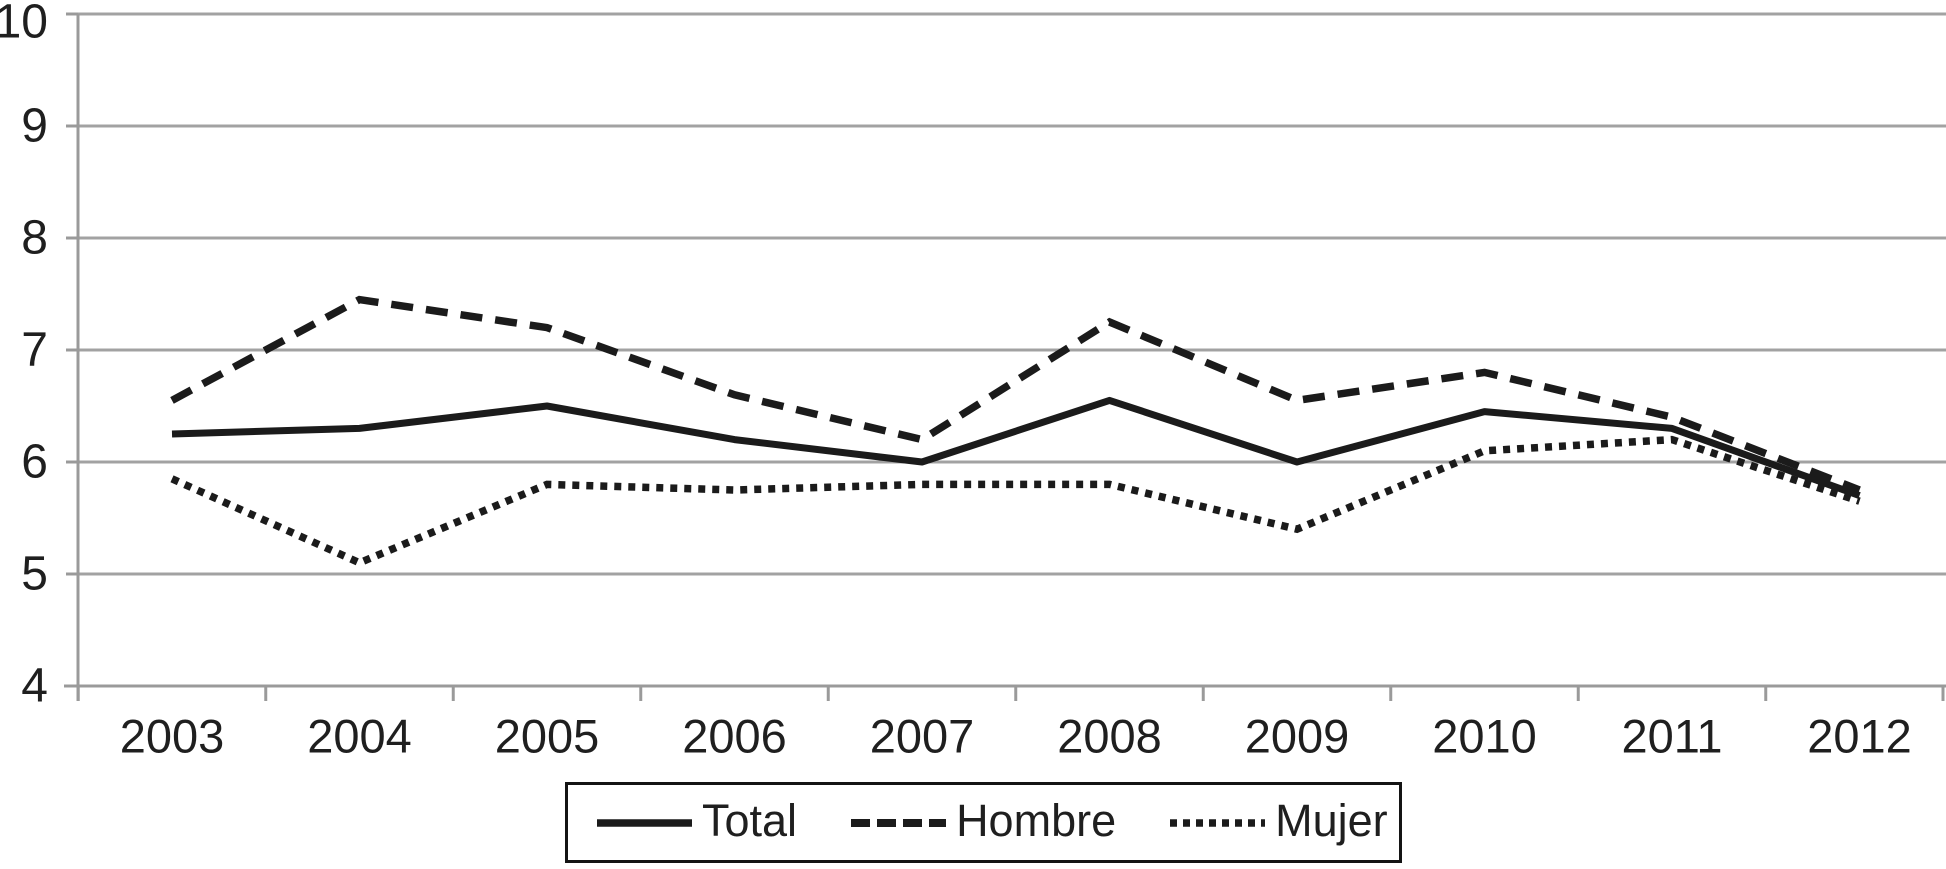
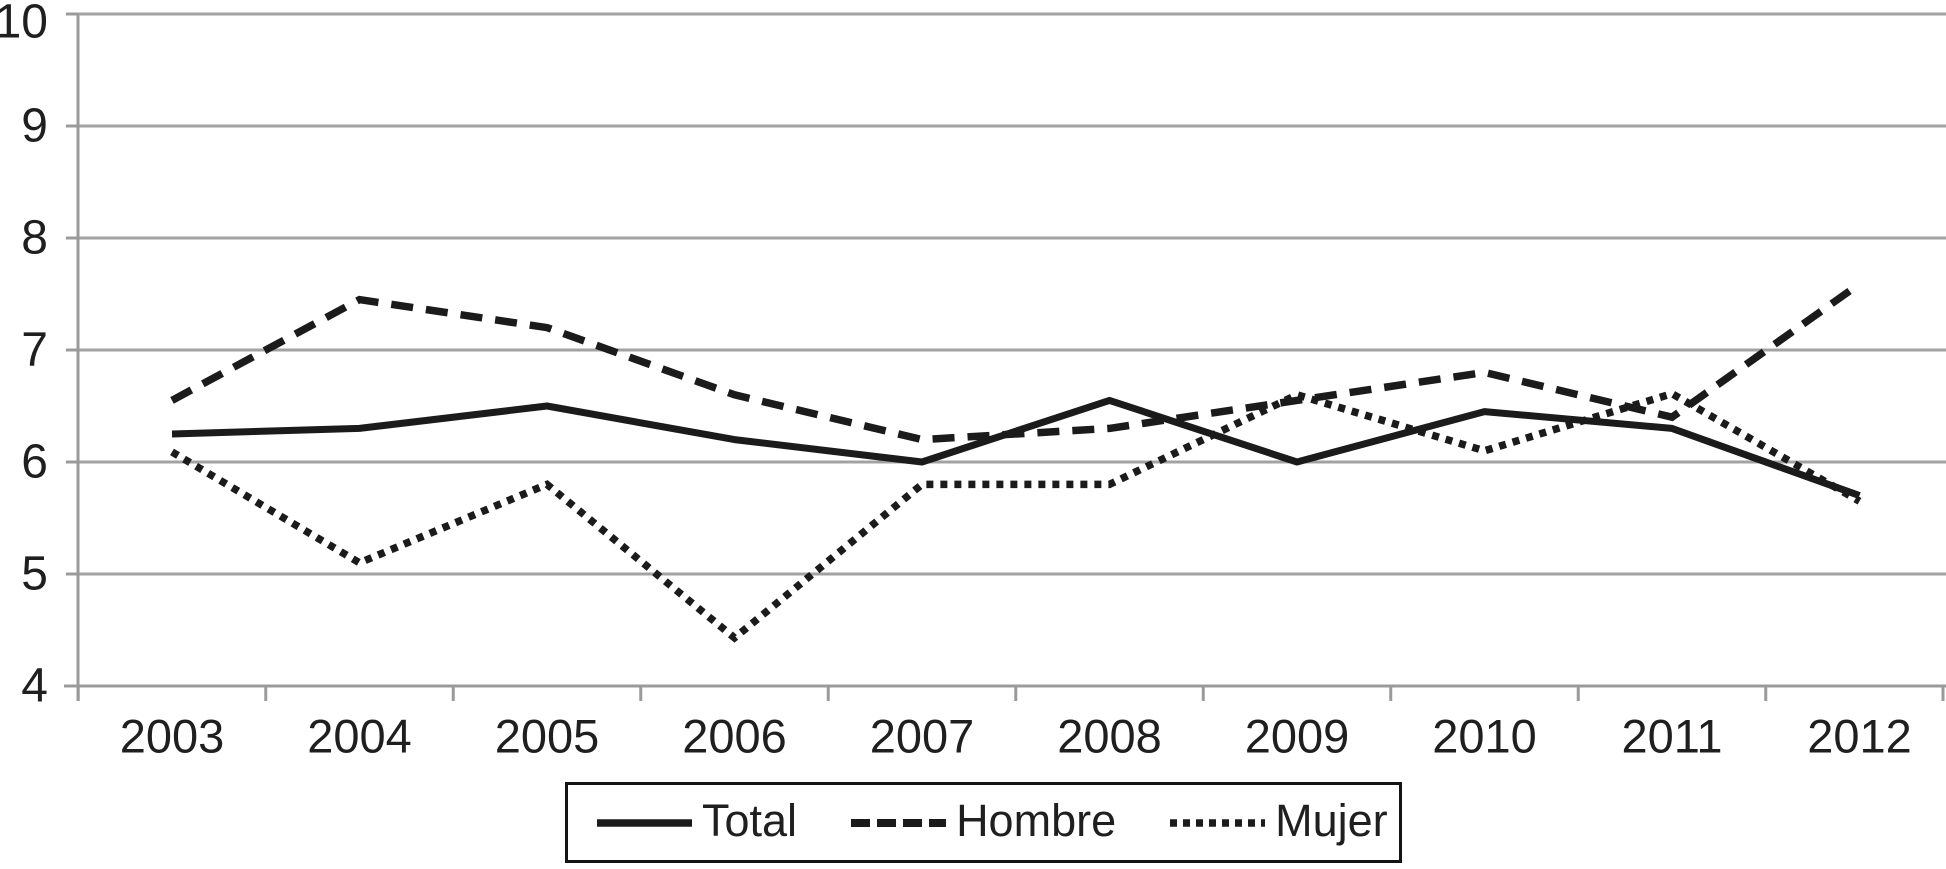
Mujer/2003: 5.85 -> 6.09
Mujer/2006: 5.75 -> 4.43
Hombre/2008: 7.25 -> 6.30
Mujer/2009: 5.40 -> 6.60
Mujer/2011: 6.20 -> 6.61
Hombre/2012: 5.75 -> 7.59
